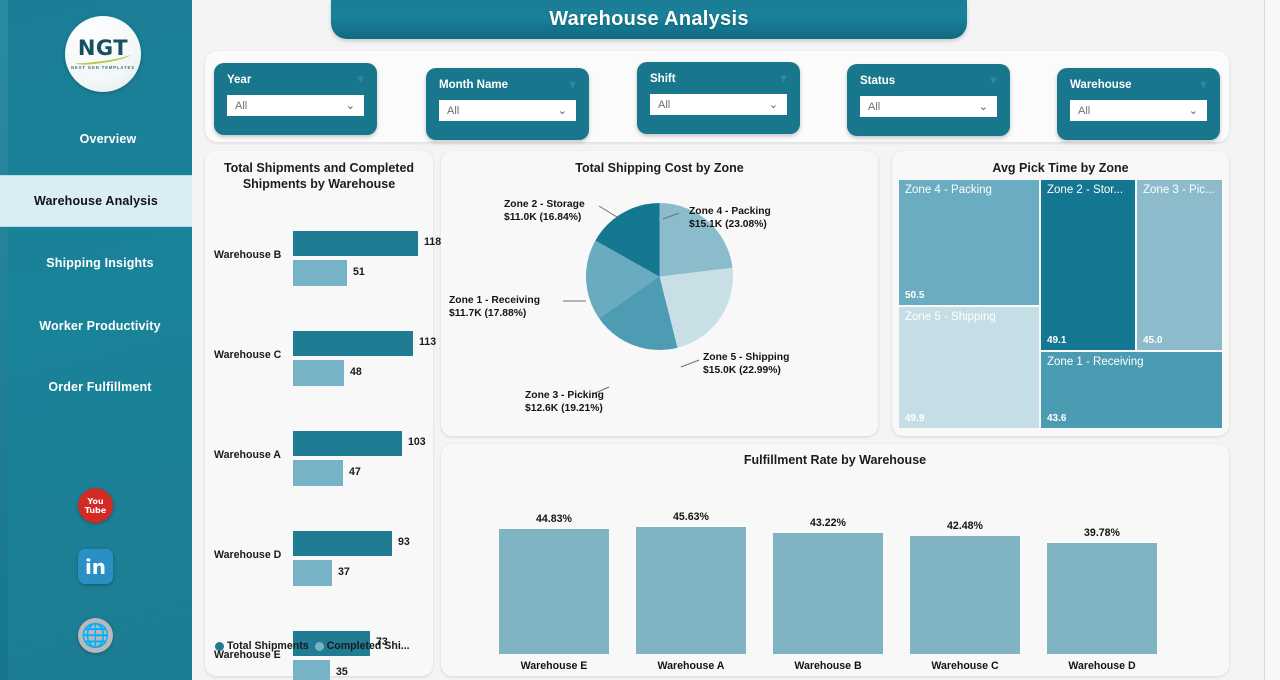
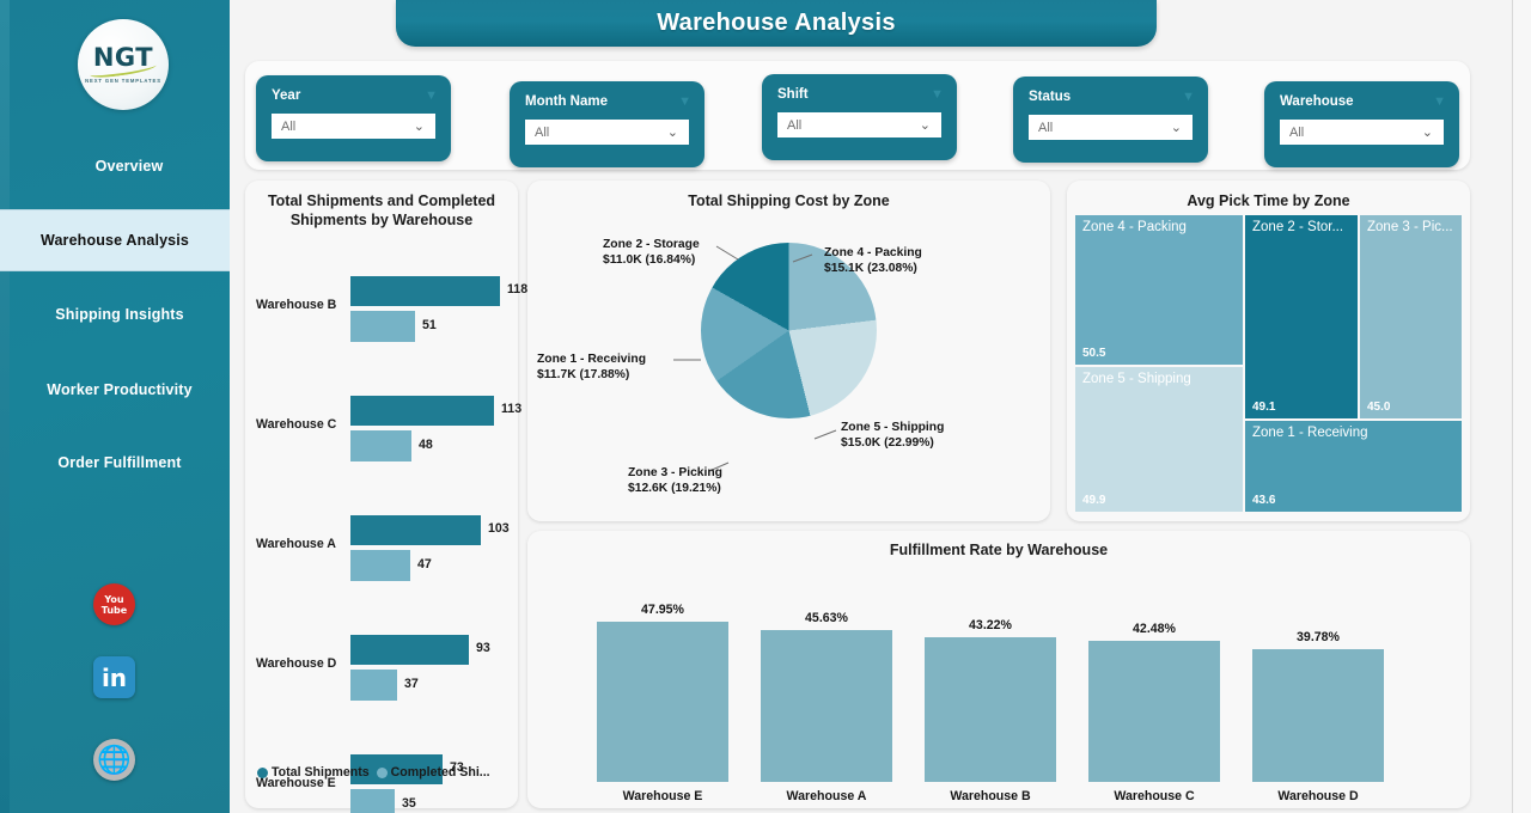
Fulfillment Rate by Warehouse/Warehouse E: 44.83% -> 47.95%
